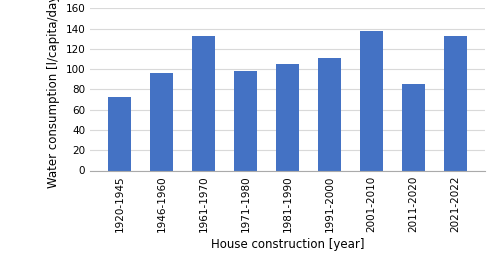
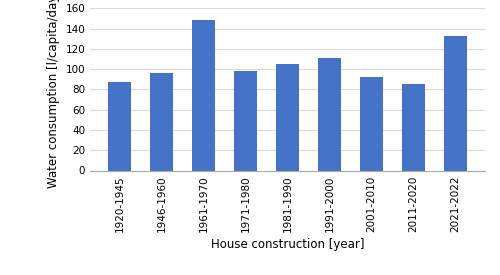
1920-1945: 72 -> 87
1961-1970: 133 -> 148
2001-2010: 138 -> 92
